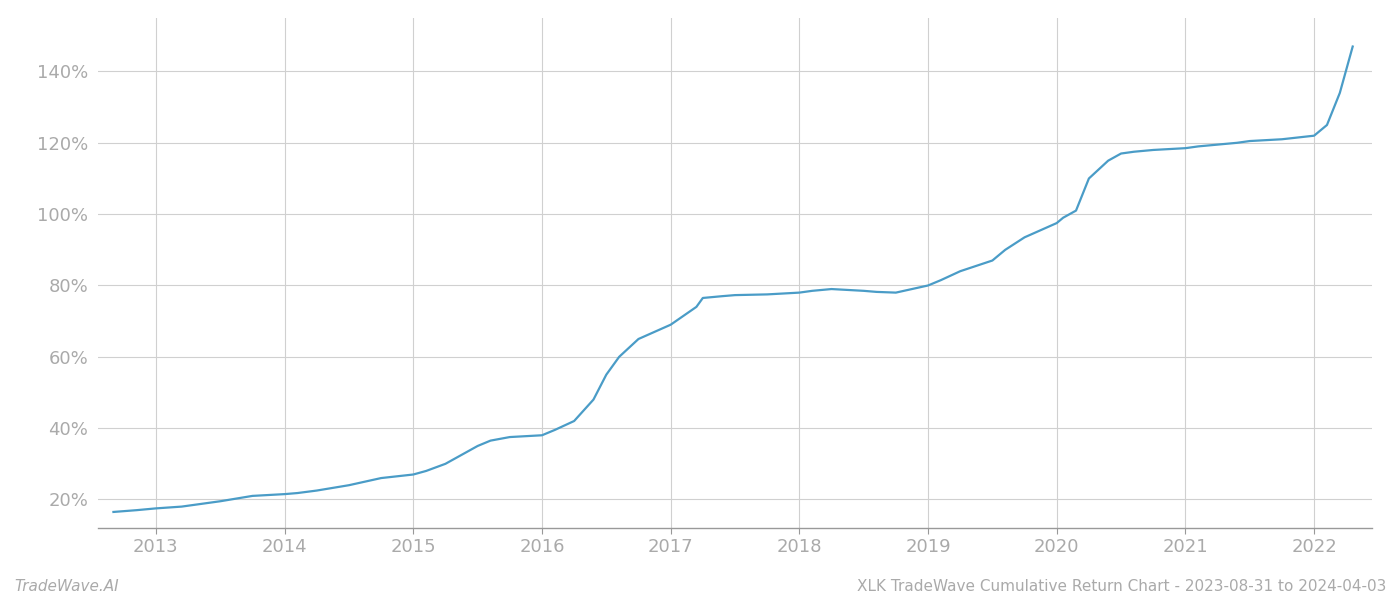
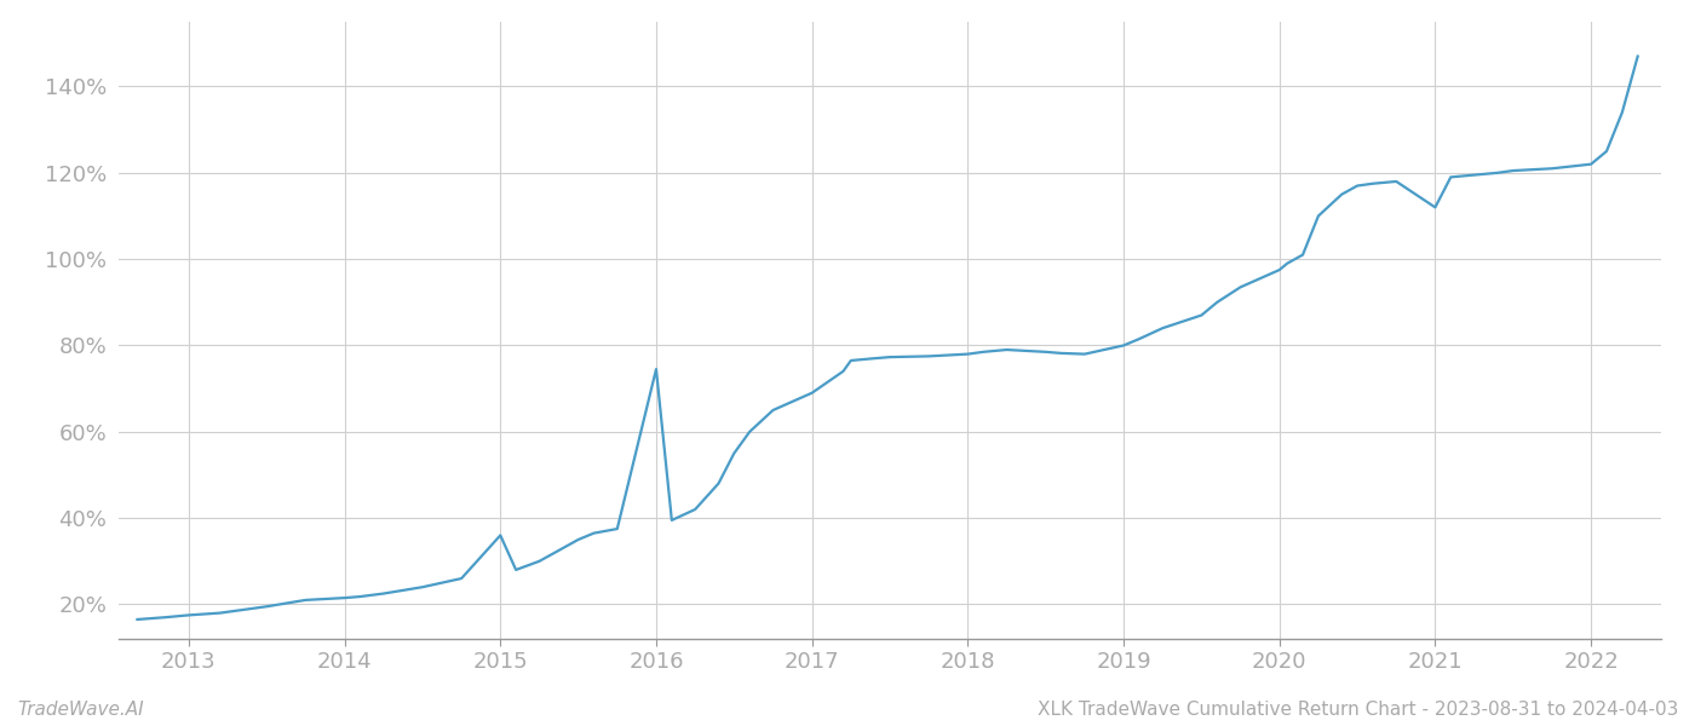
2015: 27.0% -> 36.0%
2016: 38.0% -> 74.5%
2021: 118.5% -> 112.0%
